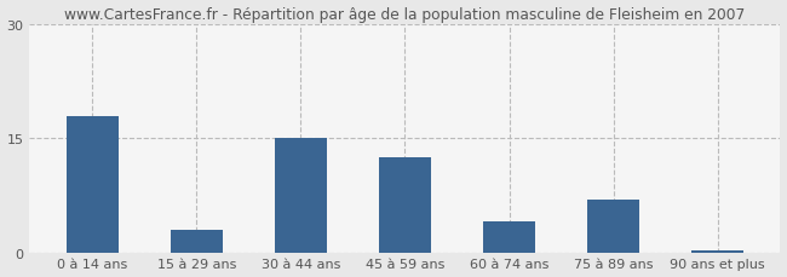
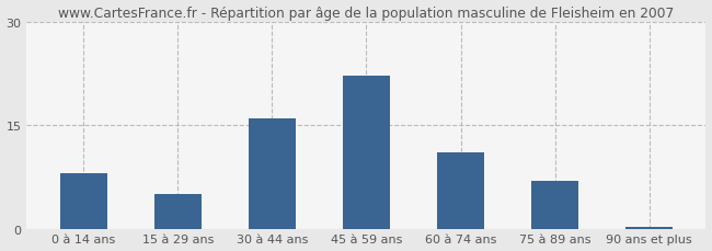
0 à 14 ans: 18.0 -> 8.0
15 à 29 ans: 3.0 -> 5.0
30 à 44 ans: 15.0 -> 16.0
45 à 59 ans: 12.5 -> 22.2
60 à 74 ans: 4.0 -> 11.0
